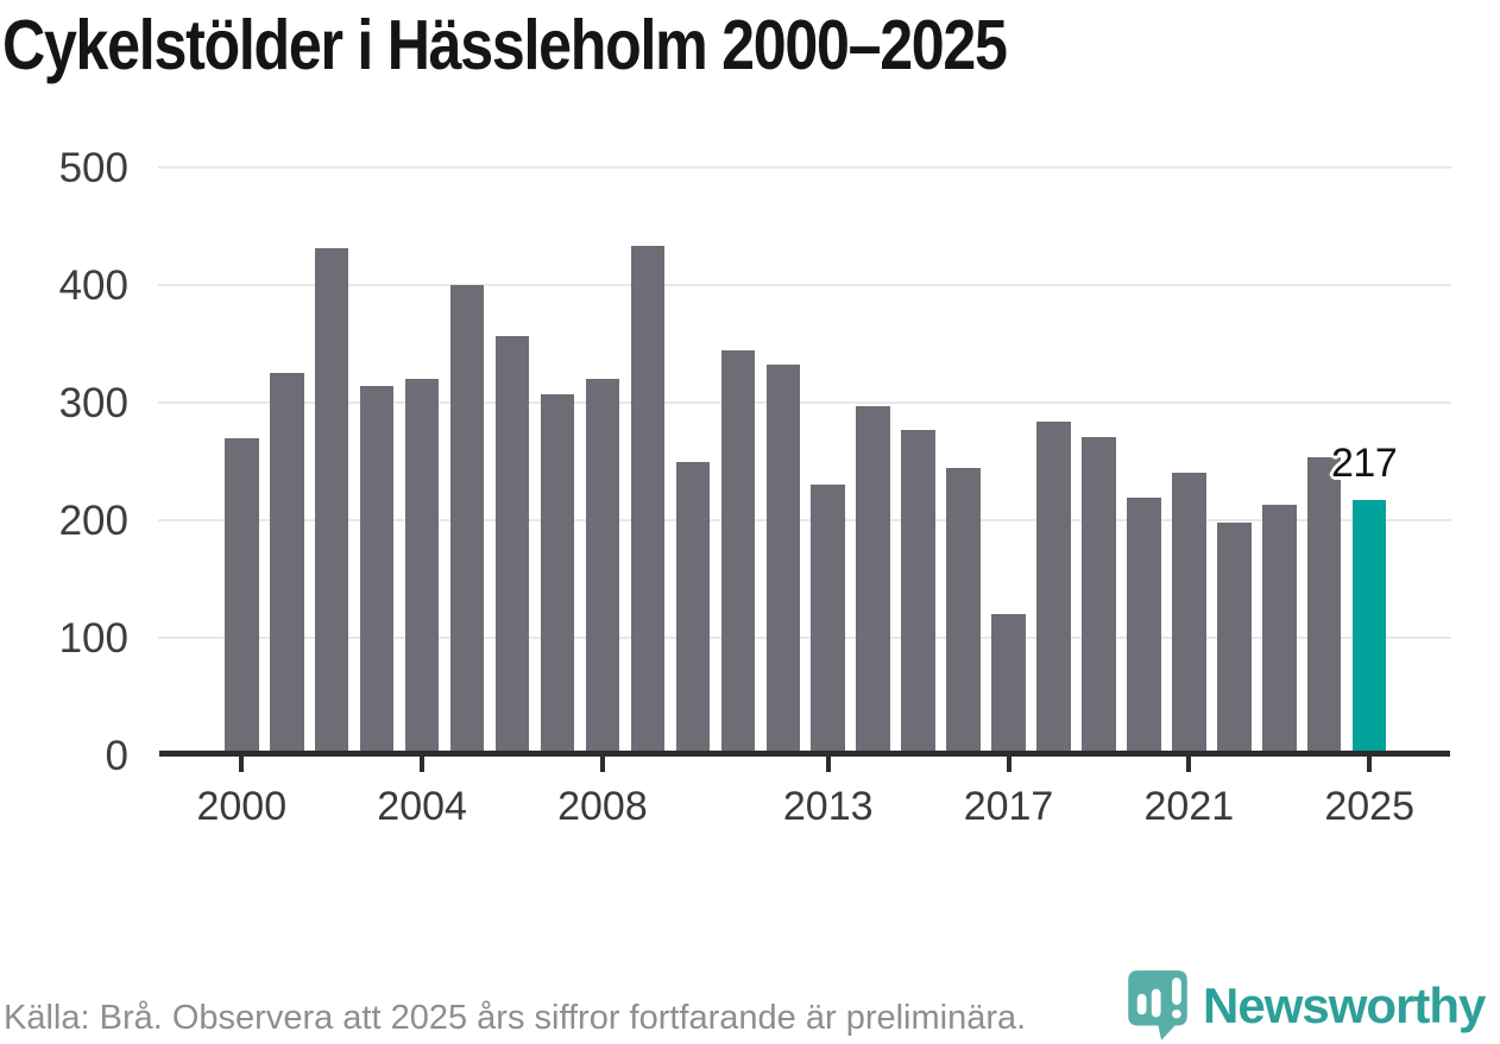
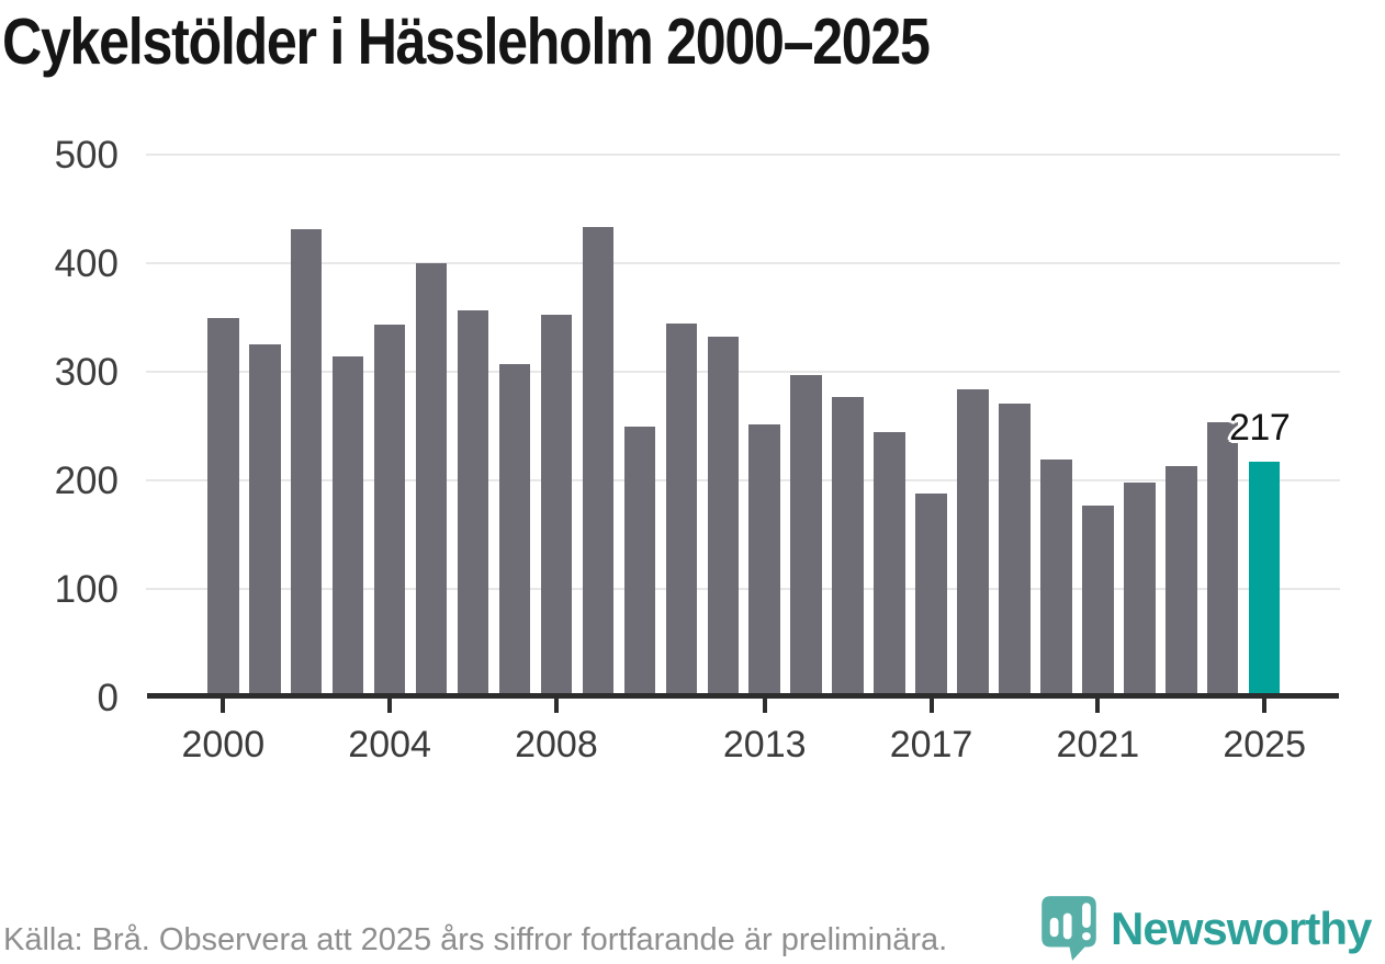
2000: 270 -> 350
2004: 320 -> 340
2008: 320 -> 350
2013: 230 -> 250
2017: 120 -> 190
2021: 240 -> 180
